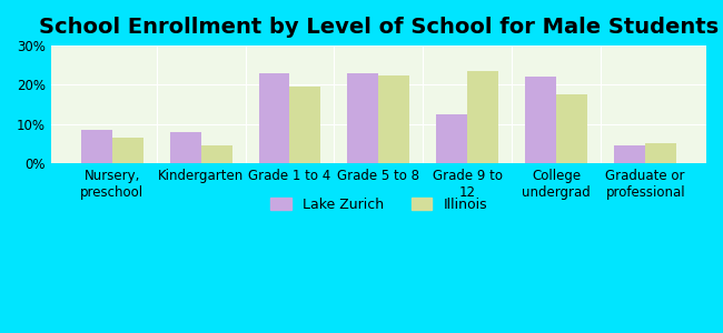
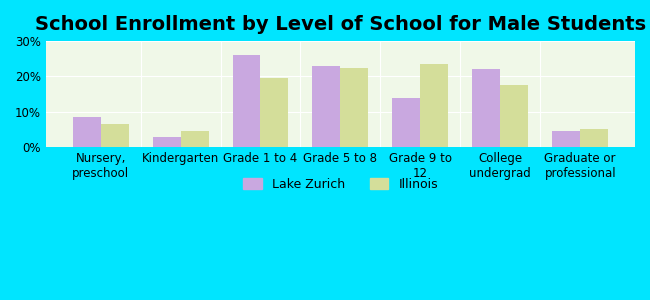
Lake Zurich/Kindergarten: 8.0% -> 3.0%
Lake Zurich/Grade 1 to 4: 23.0% -> 26.0%
Lake Zurich/Grade 9 to 12: 12.5% -> 14.0%
